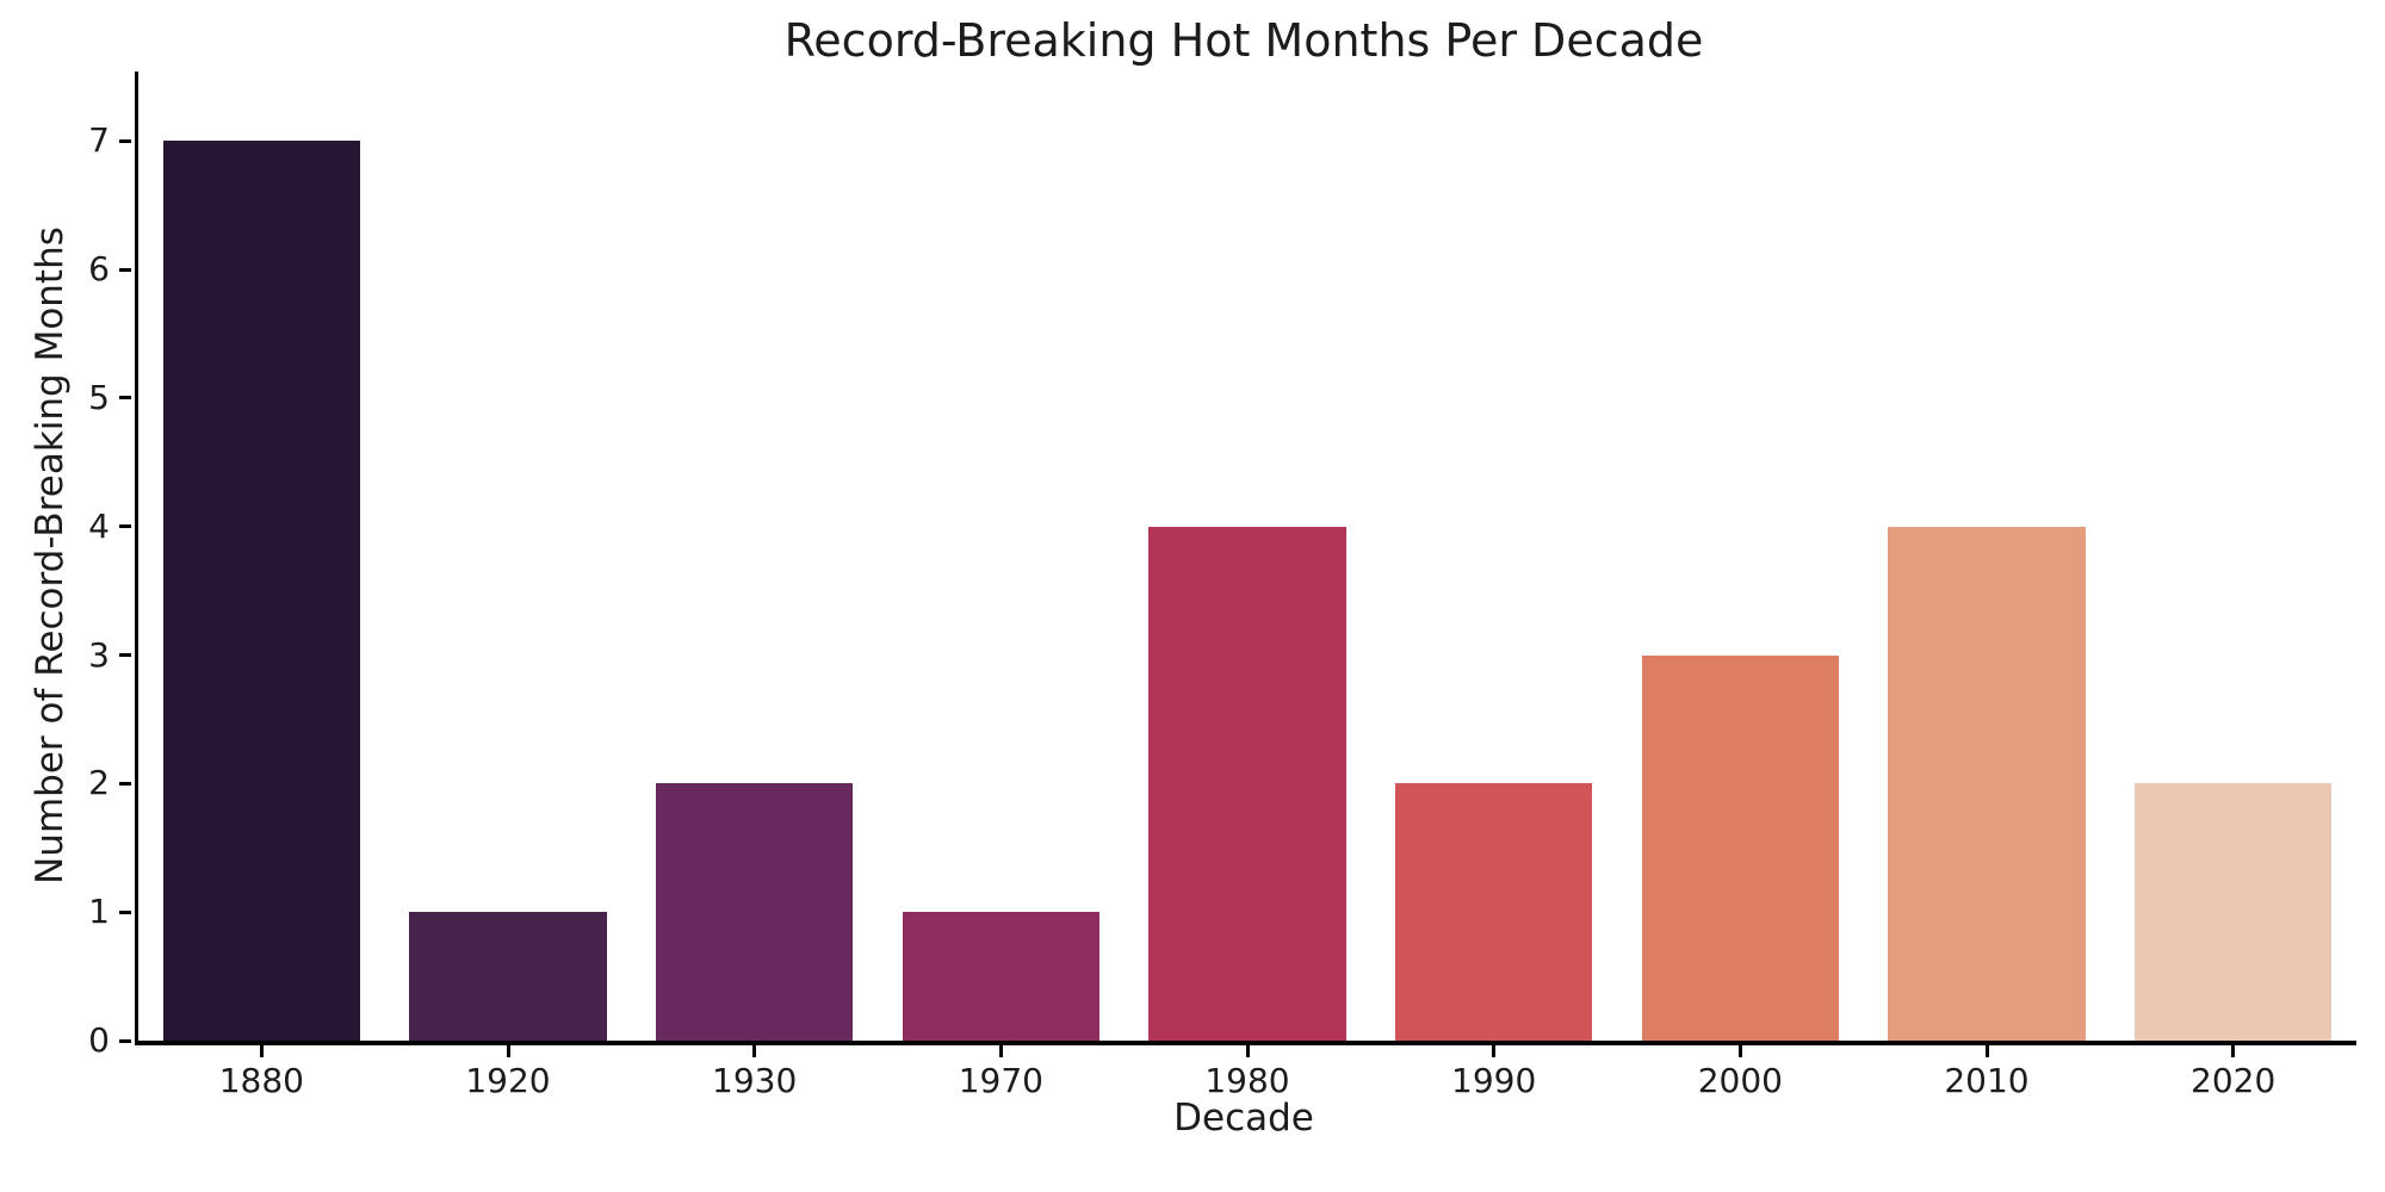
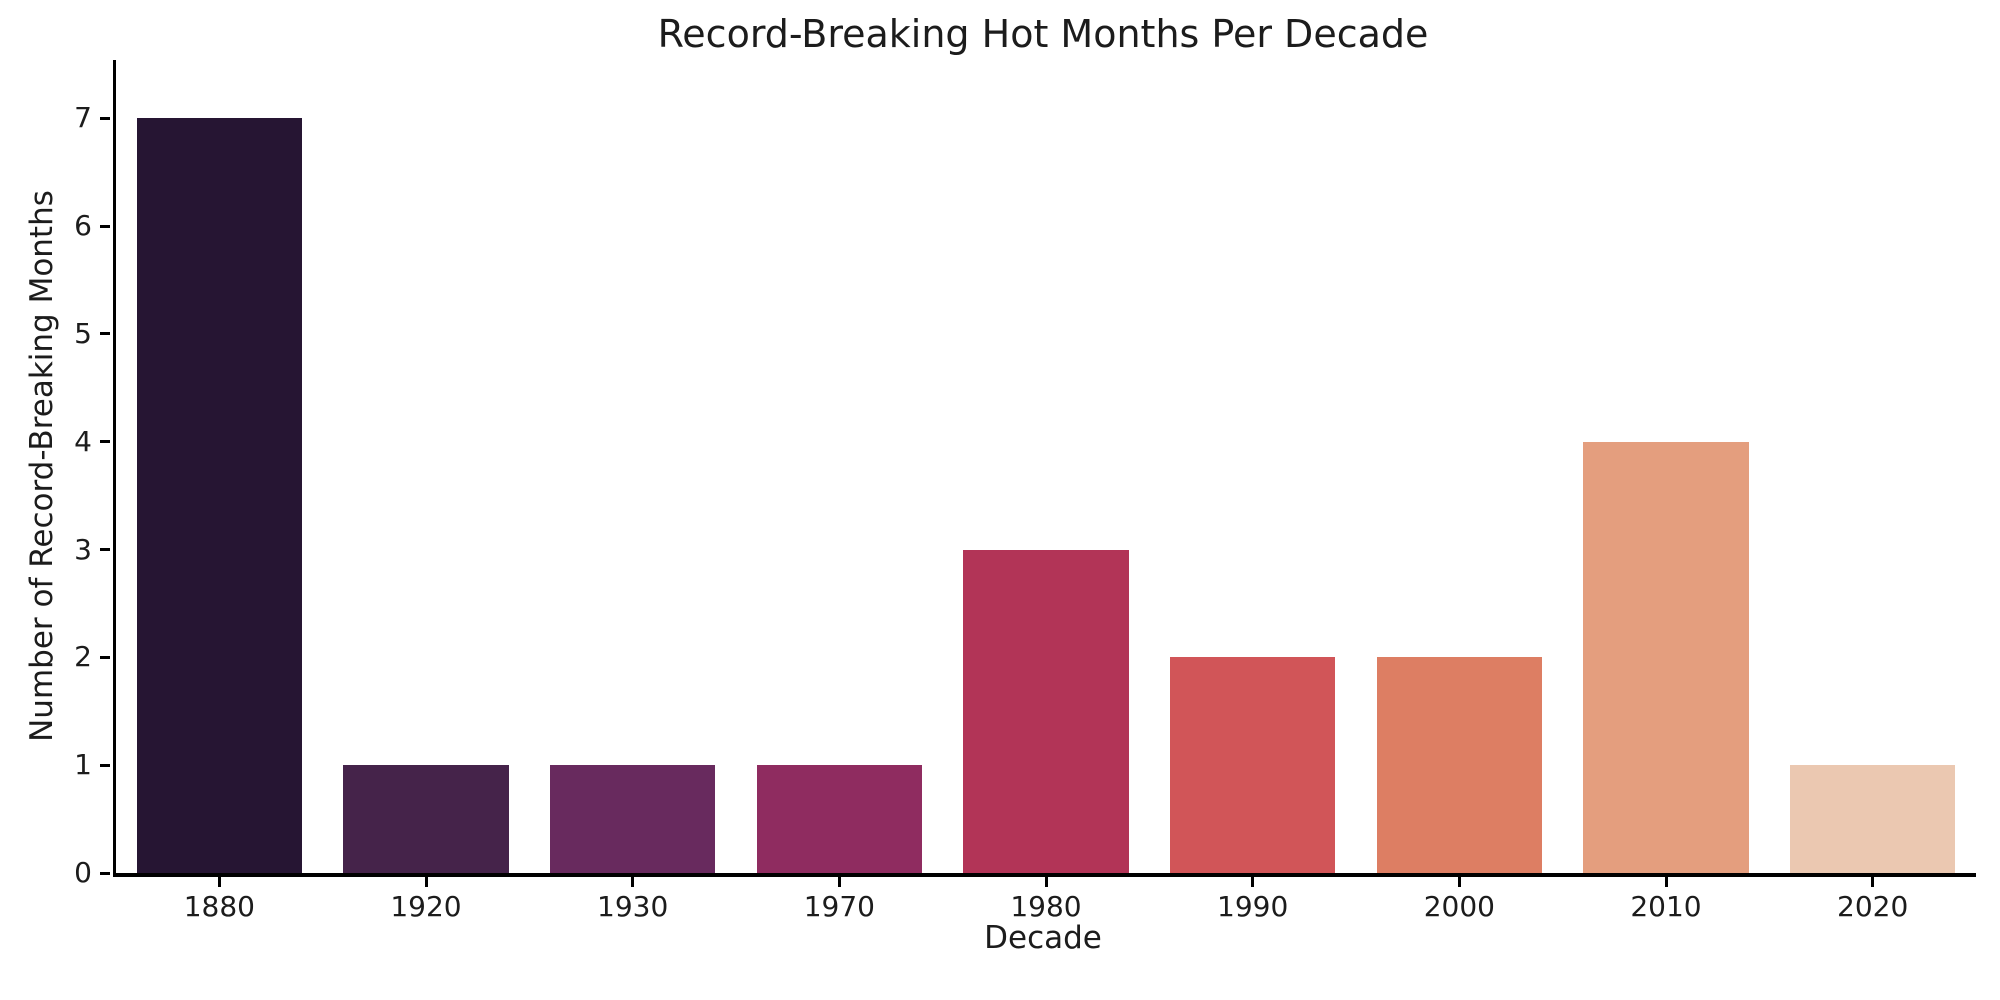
1930: 2 -> 1
1980: 4 -> 3
2000: 3 -> 2
2020: 2 -> 1
